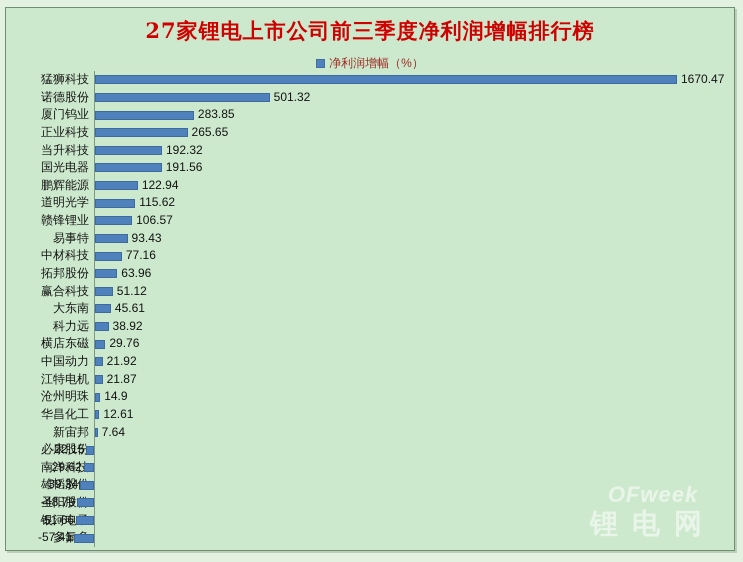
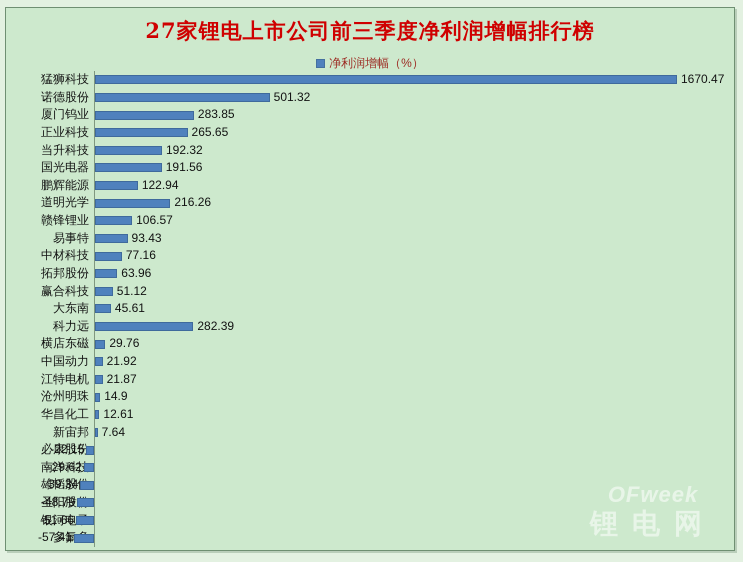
道明光学: 115.62 -> 216.26
科力远: 38.92 -> 282.39
